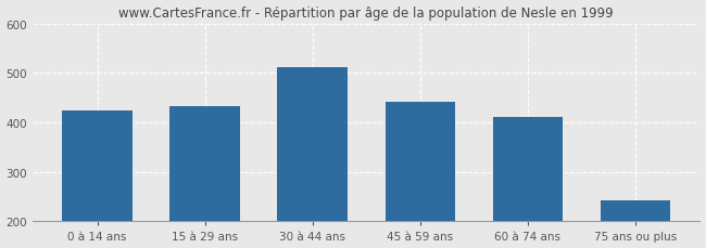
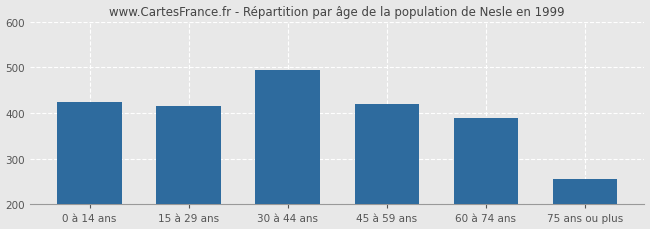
15 à 29 ans: 432 -> 415
30 à 44 ans: 512 -> 495
45 à 59 ans: 441 -> 420
60 à 74 ans: 411 -> 390
75 ans ou plus: 242 -> 255
